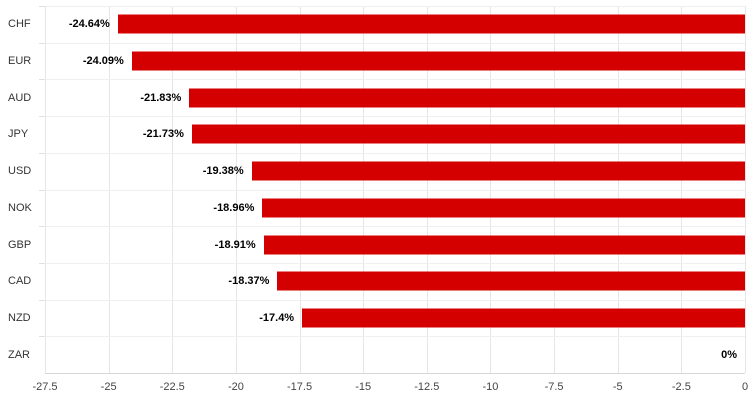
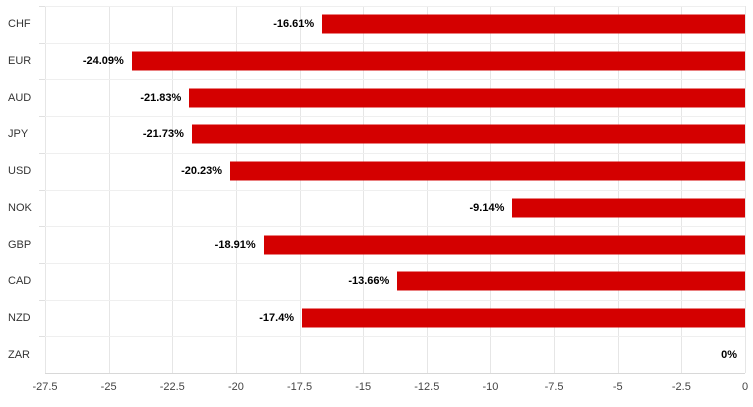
CHF: -24.64% -> -16.61%
USD: -19.38% -> -20.23%
NOK: -18.96% -> -9.14%
CAD: -18.37% -> -13.66%
